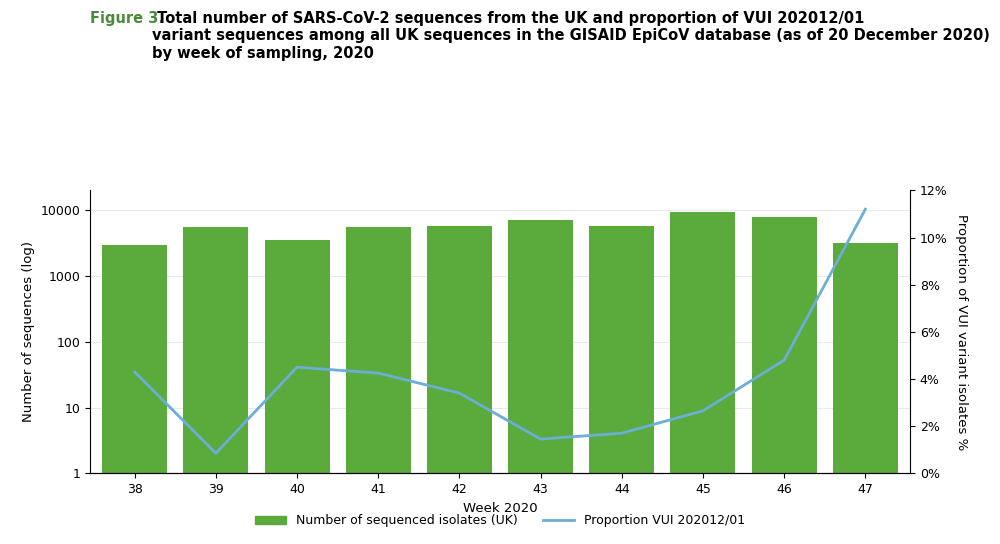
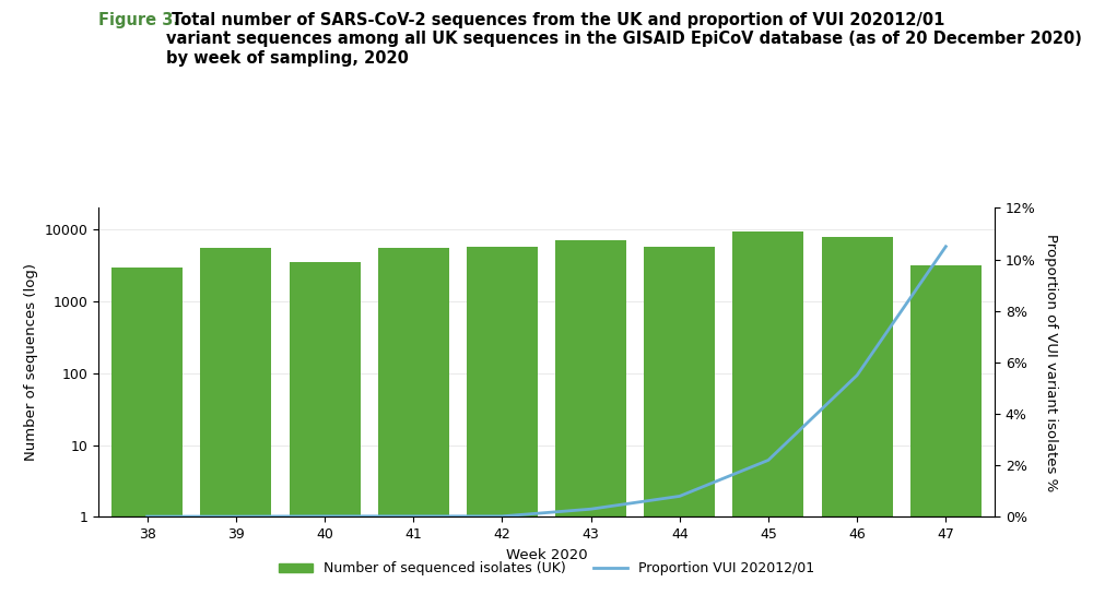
Proportion VUI 202012/01/38: 4.30% -> 0.01%
Proportion VUI 202012/01/39: 0.85% -> 0.01%
Proportion VUI 202012/01/40: 4.50% -> 0.02%
Proportion VUI 202012/01/41: 4.25% -> 0.02%
Proportion VUI 202012/01/42: 3.40% -> 0.02%
Proportion VUI 202012/01/43: 1.45% -> 0.30%
Proportion VUI 202012/01/44: 1.70% -> 0.80%
Proportion VUI 202012/01/45: 2.65% -> 2.20%
Proportion VUI 202012/01/46: 4.80% -> 5.50%
Proportion VUI 202012/01/47: 11.20% -> 10.50%
